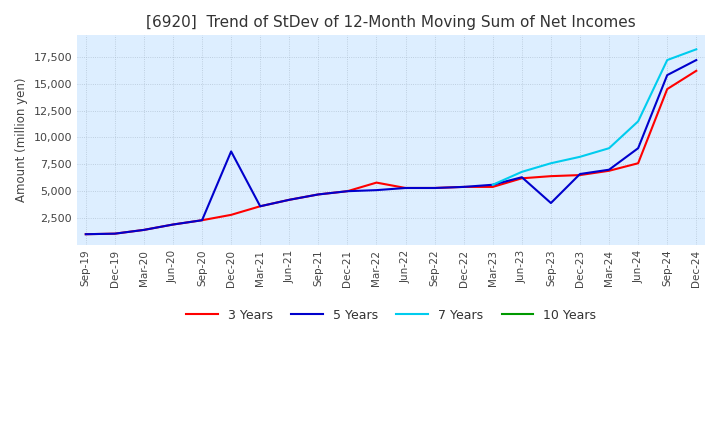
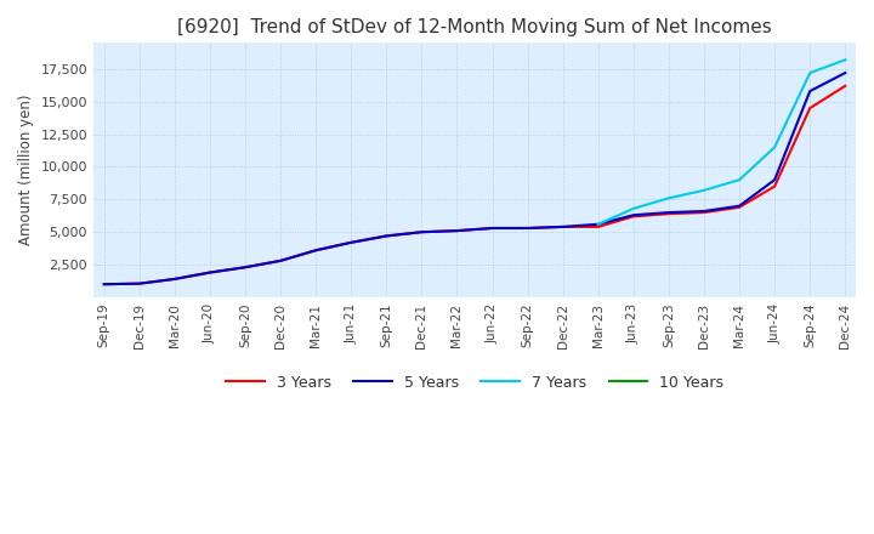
5 Years/Dec-20: 8,700 -> 2,800
3 Years/Mar-22: 5,800 -> 5,100
5 Years/Sep-23: 3,900 -> 6,500
3 Years/Jun-24: 7,600 -> 8,500
